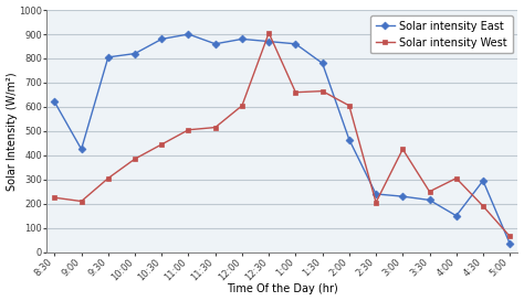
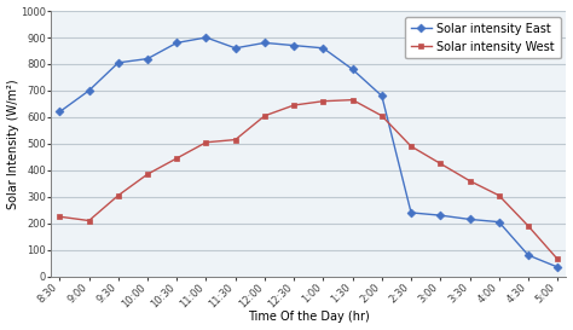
Solar intensity East/9:00: 425 -> 700
Solar intensity West/12:30: 905 -> 645
Solar intensity East/2:00: 465 -> 680
Solar intensity West/2:30: 205 -> 490
Solar intensity West/3:30: 250 -> 360
Solar intensity East/4:00: 150 -> 205
Solar intensity East/4:30: 295 -> 80
